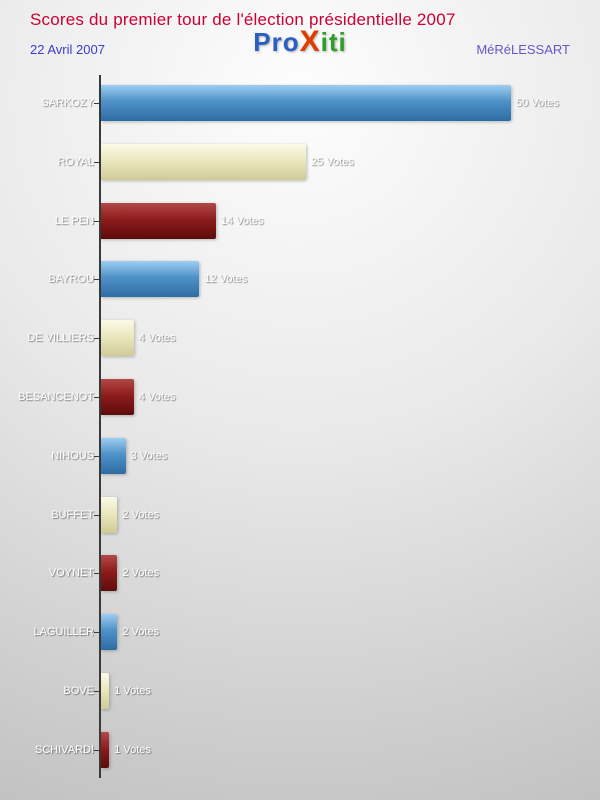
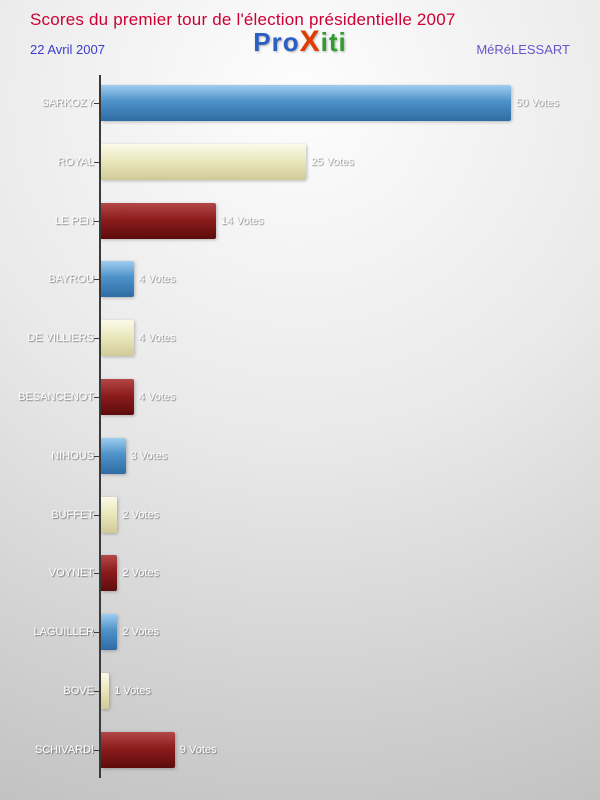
BAYROU: 12 -> 4
SCHIVARDI: 1 -> 9
